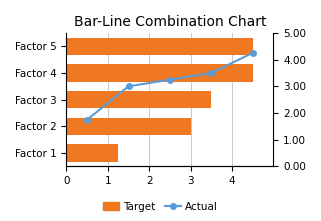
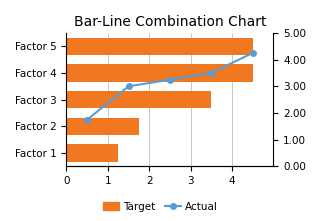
Target/Factor 2: 3.00 -> 1.75
